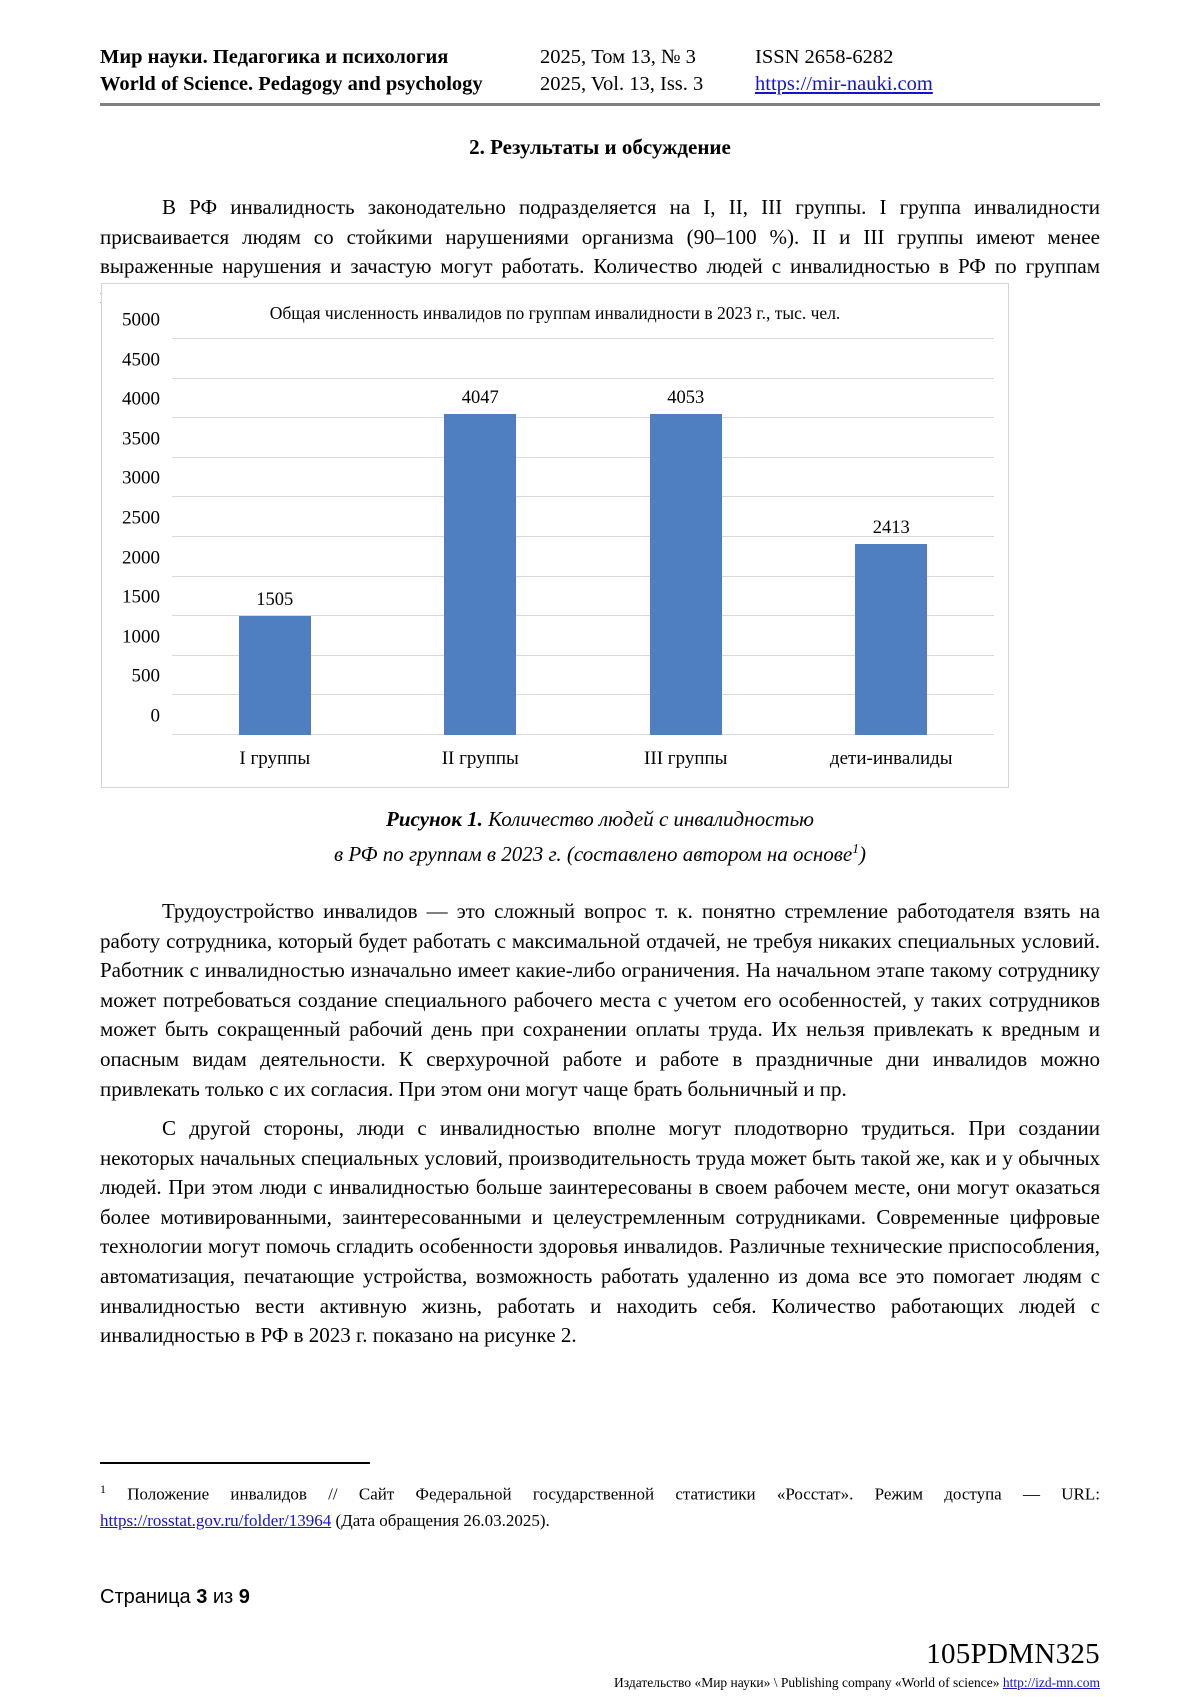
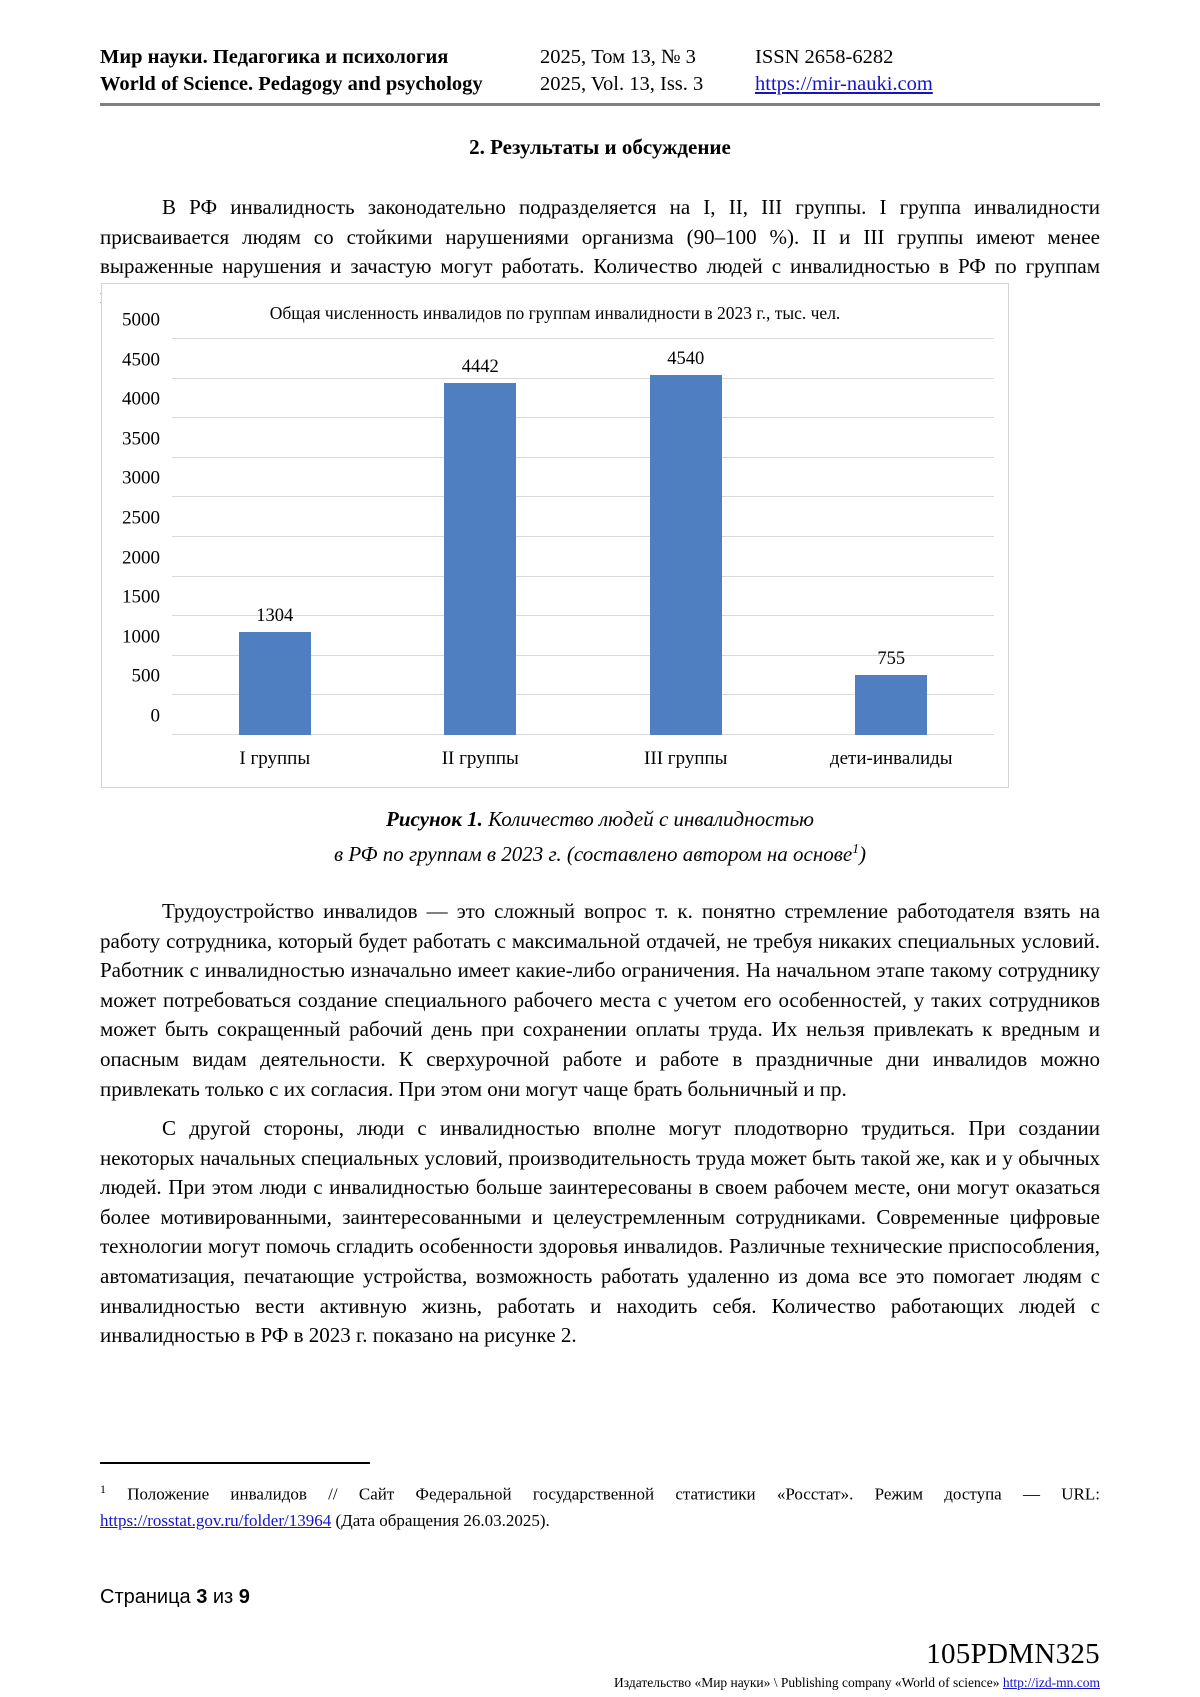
I группы: 1505 -> 1304
II группы: 4047 -> 4442
III группы: 4053 -> 4540
дети-инвалиды: 2413 -> 755
